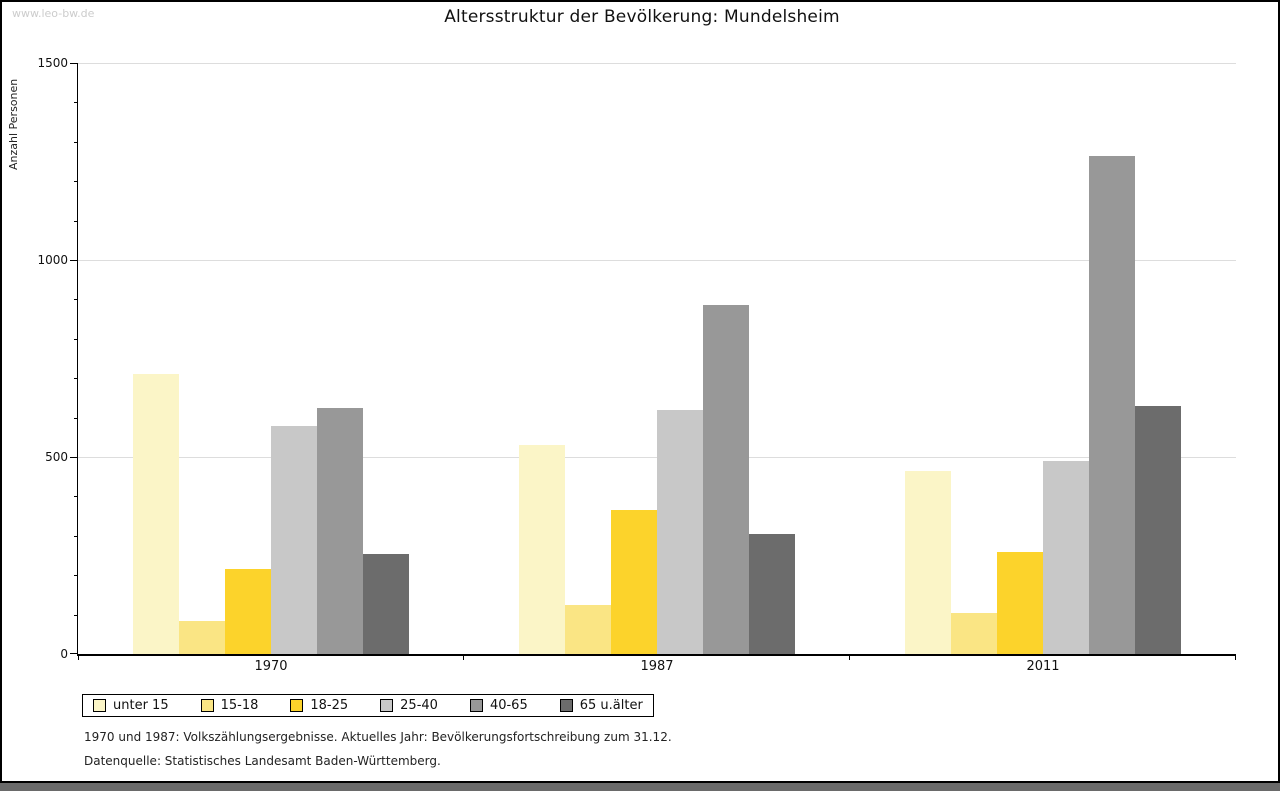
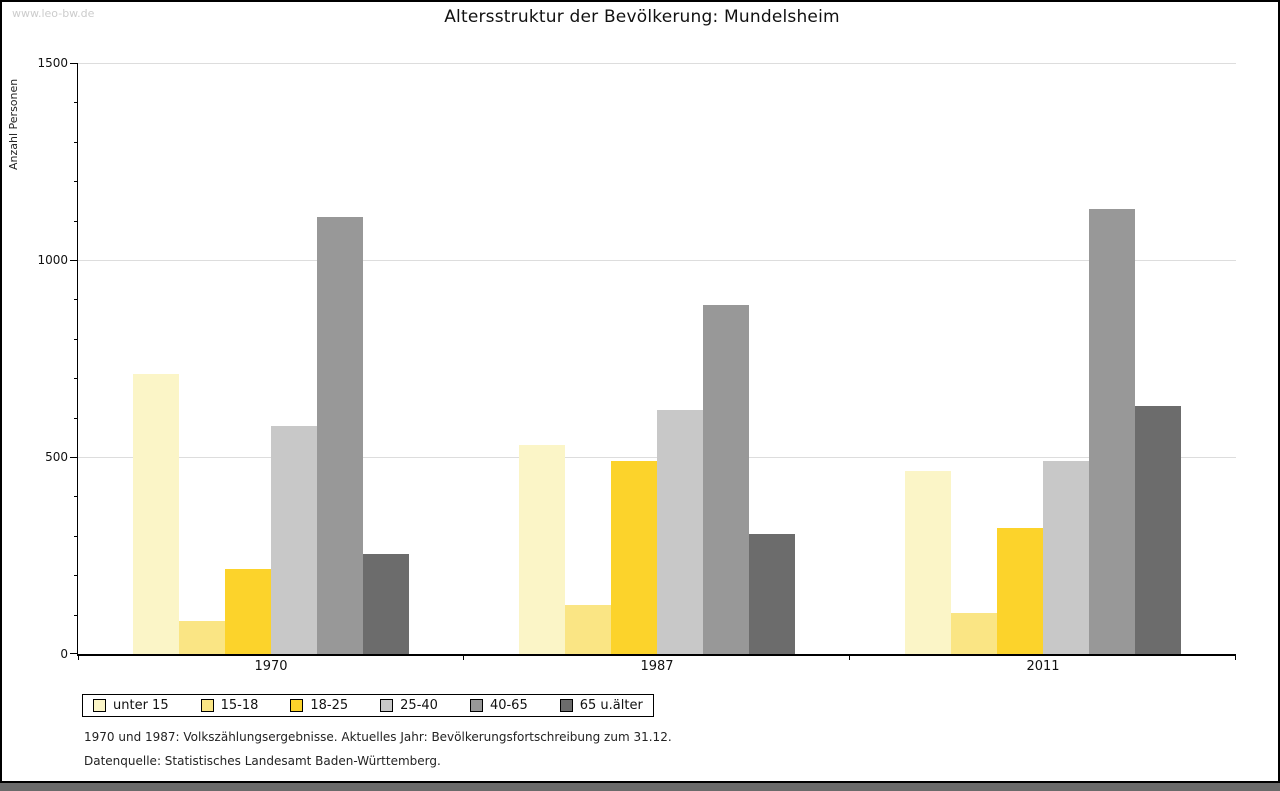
40-65/1970: 620 -> 1110
18-25/1987: 360 -> 490
18-25/2011: 260 -> 320
40-65/2011: 1260 -> 1130
